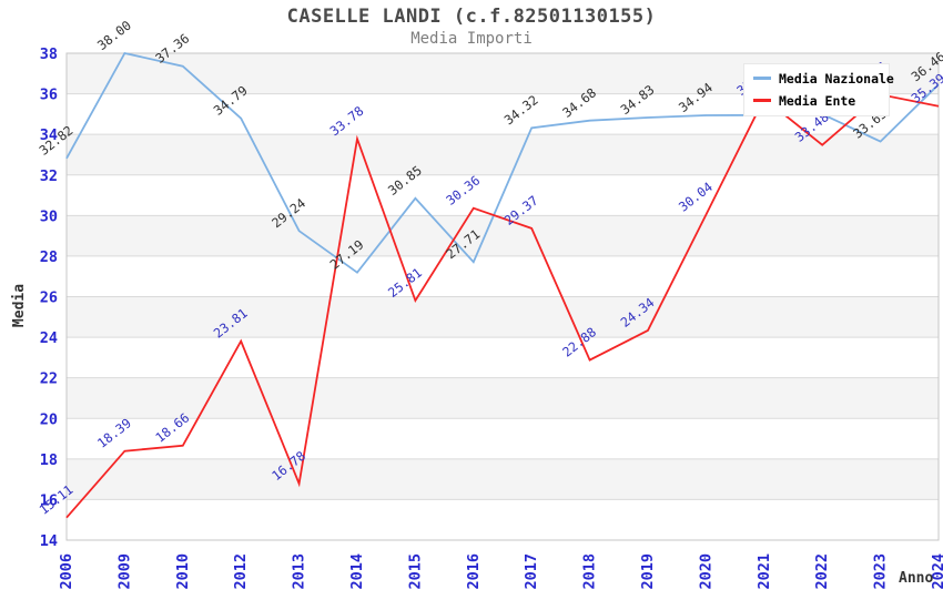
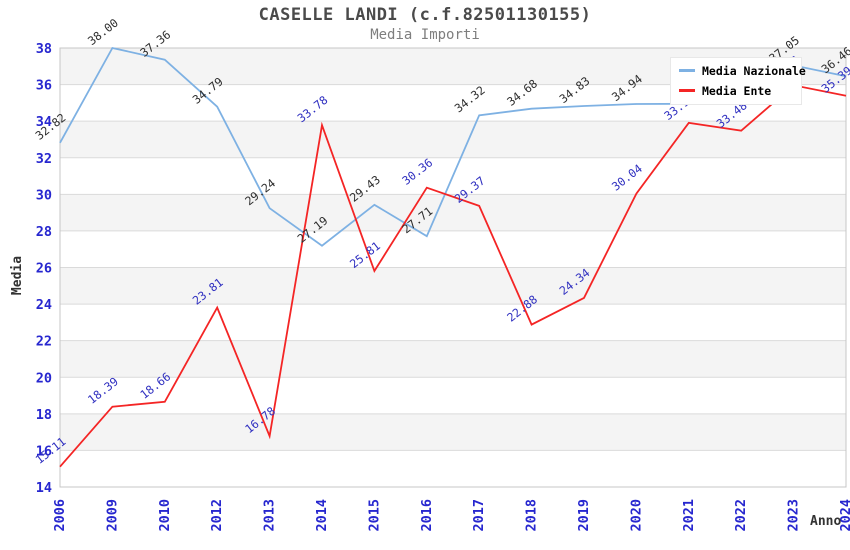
Media Nazionale/2015: 30.85 -> 29.43
Media Ente/2021: 35.77 -> 33.91
Media Nazionale/2023: 33.65 -> 37.05
